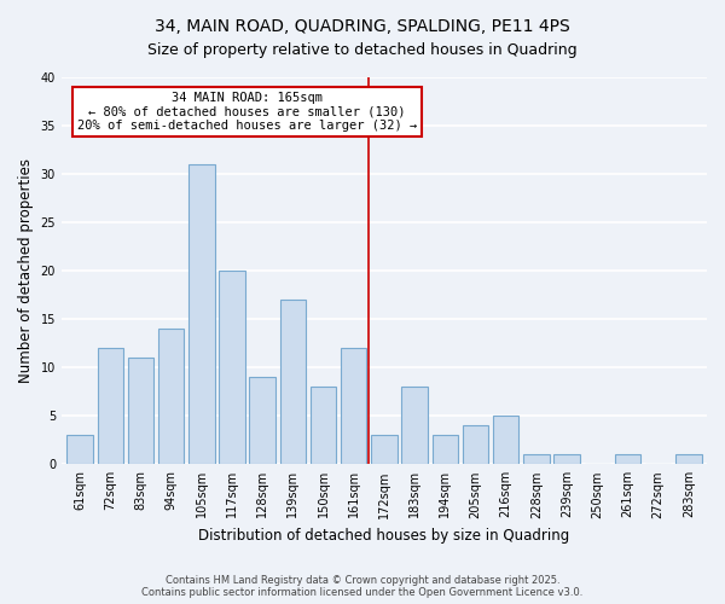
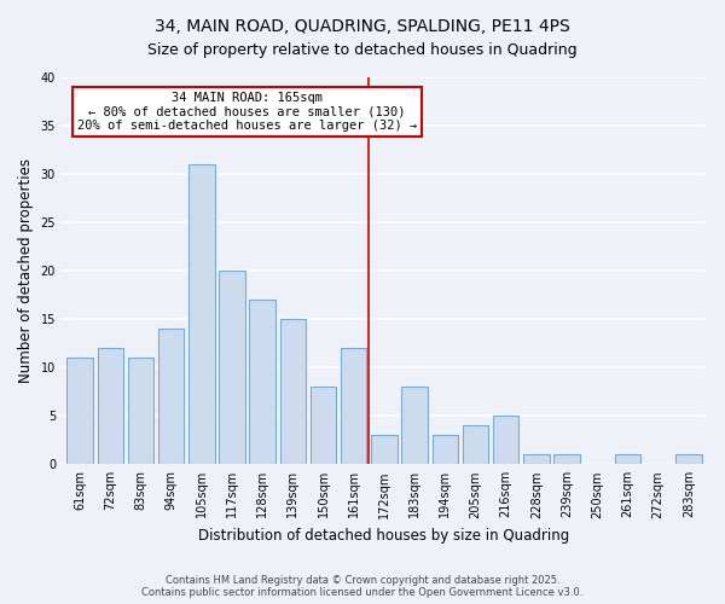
61sqm: 3 -> 11
128sqm: 9 -> 17
139sqm: 17 -> 15
